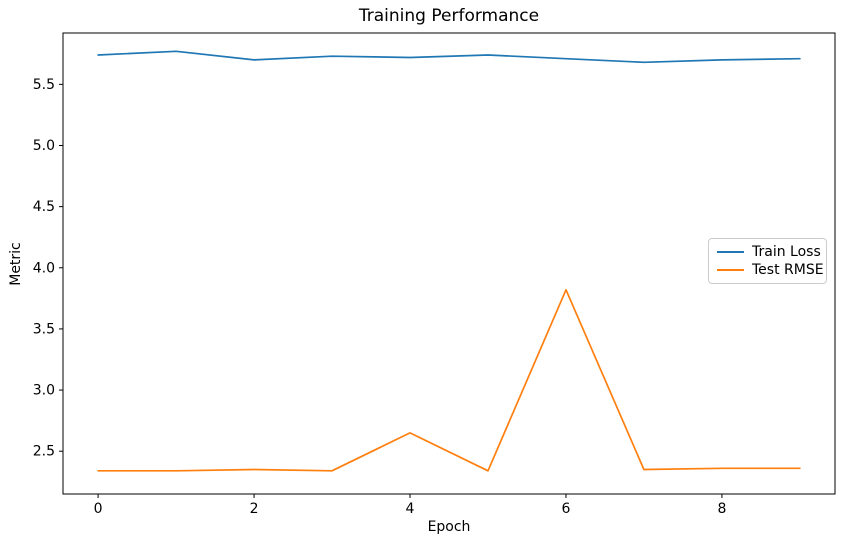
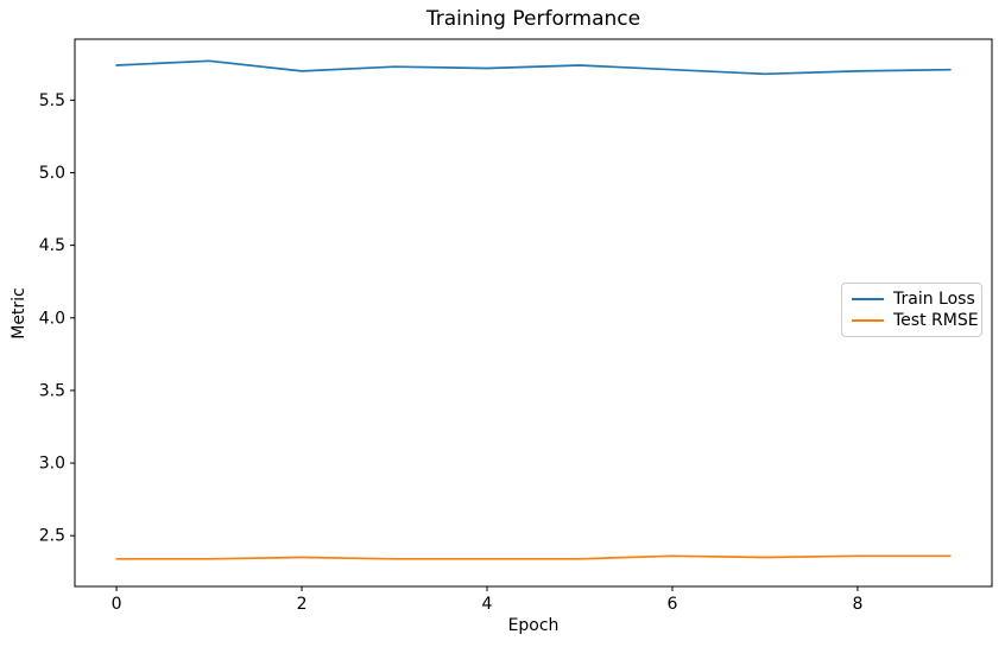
Test RMSE/4: 2.65 -> 2.34
Test RMSE/6: 3.82 -> 2.36
